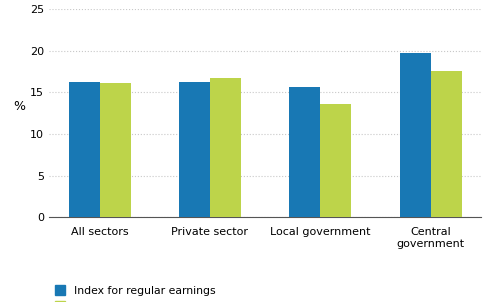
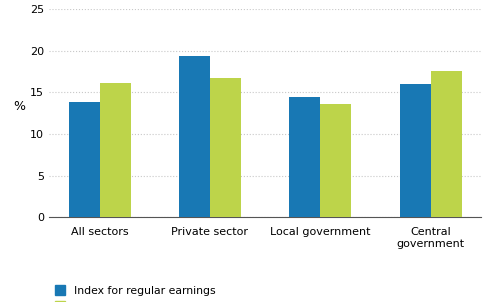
Index for regular earnings/All sectors: 16.3 -> 13.8
Index for regular earnings/Private sector: 16.2 -> 19.4
Index for regular earnings/Local government: 15.7 -> 14.4
Index for regular earnings/Central government: 19.7 -> 16.0
